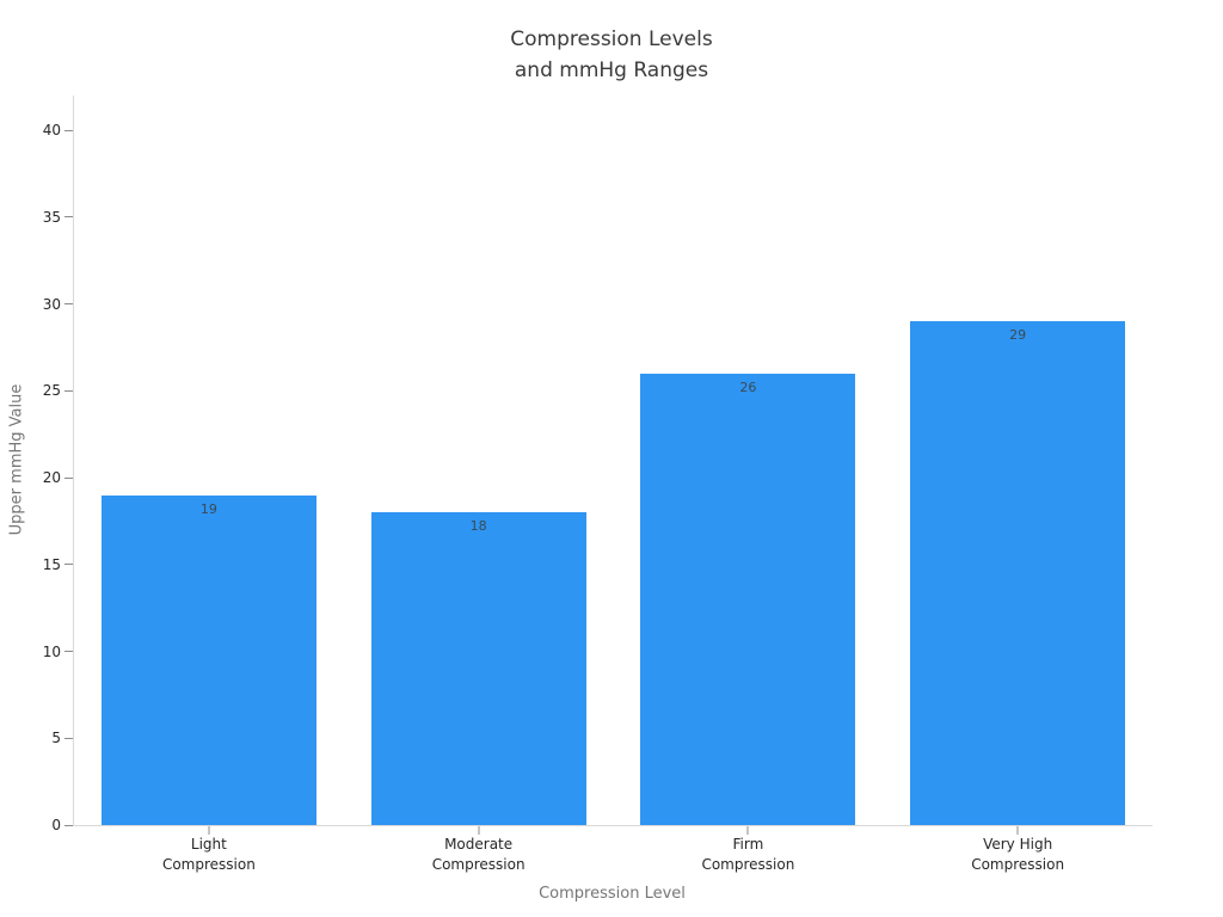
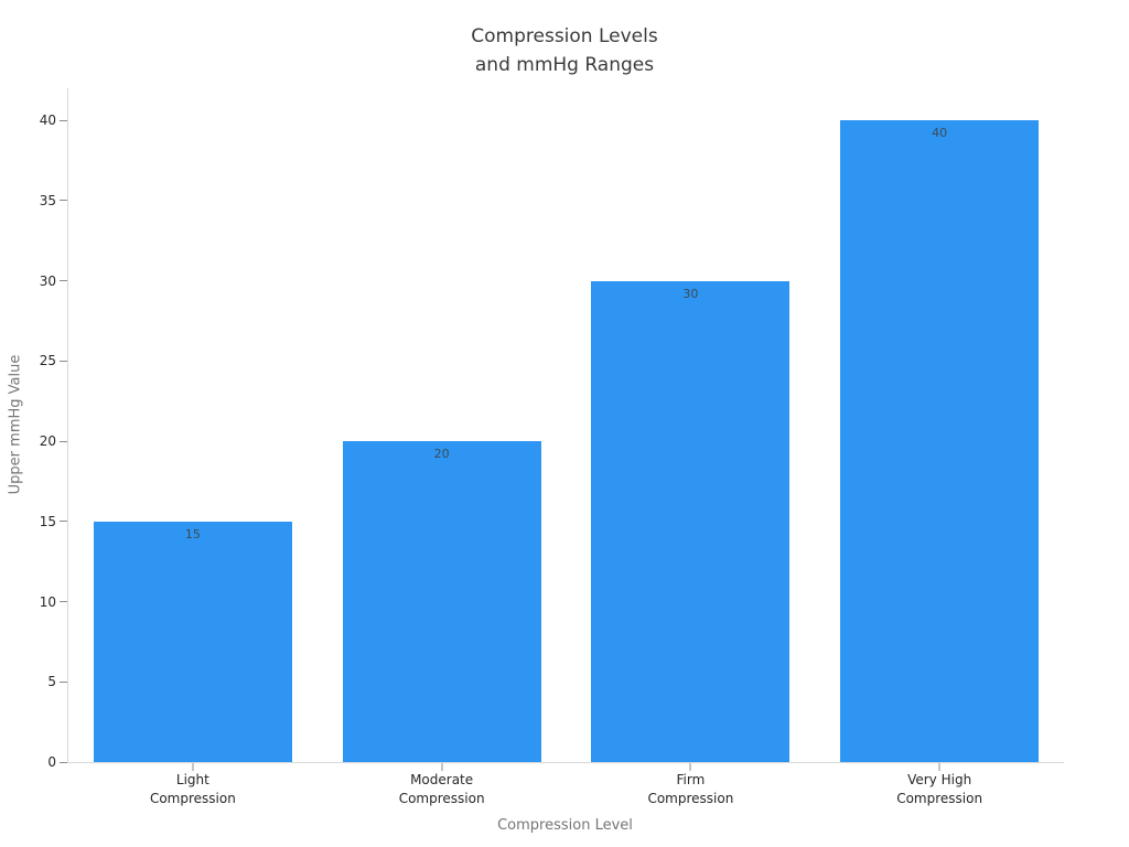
Light Compression: 19 -> 15
Moderate Compression: 18 -> 20
Firm Compression: 26 -> 30
Very High Compression: 29 -> 40
